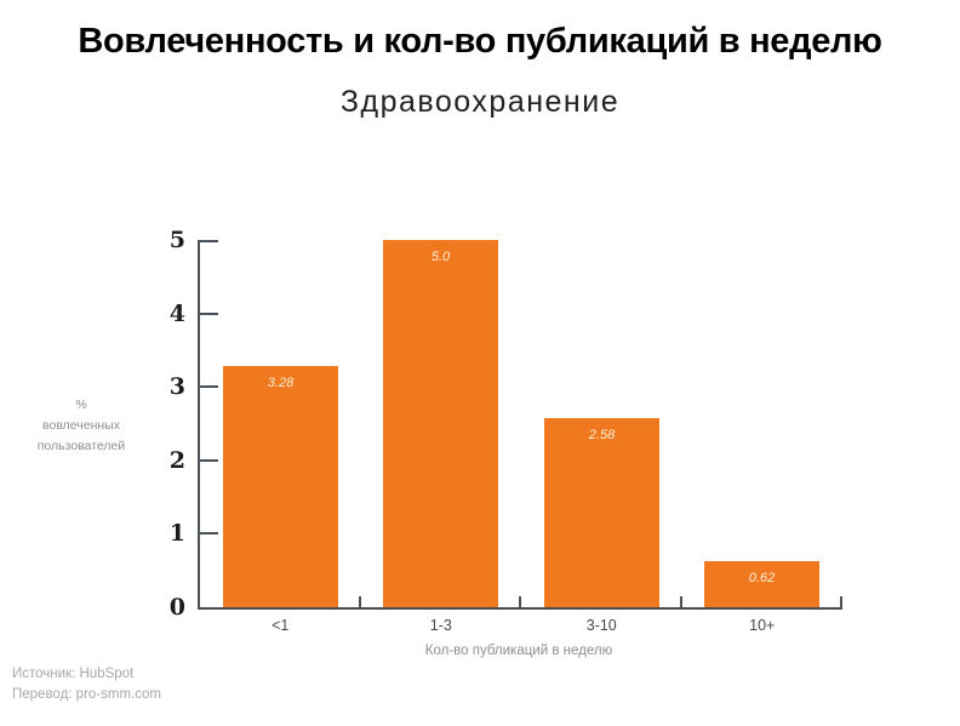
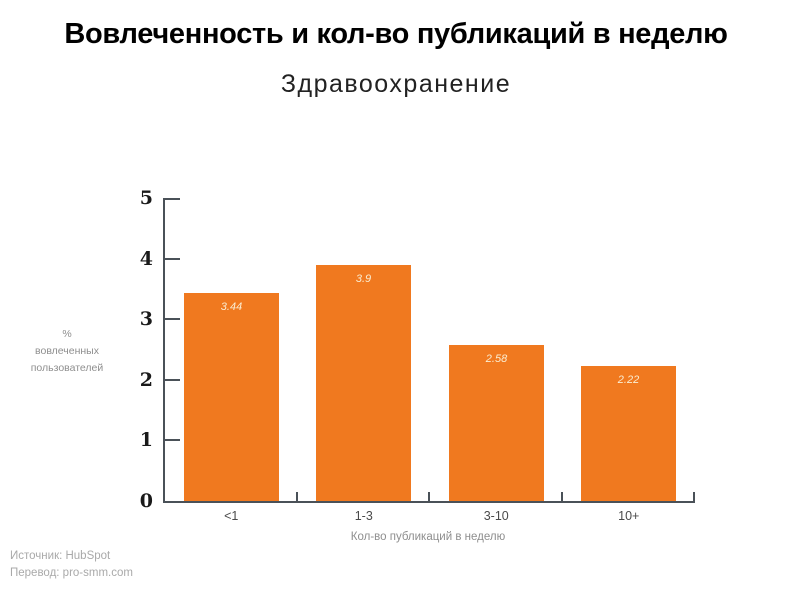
<1: 3.28 -> 3.44
1-3: 5.0 -> 3.9
10+: 0.62 -> 2.22
